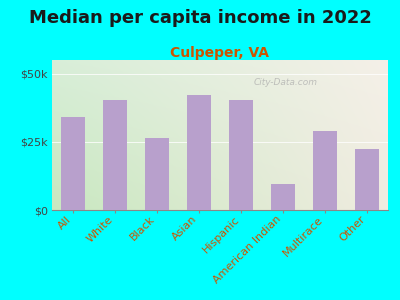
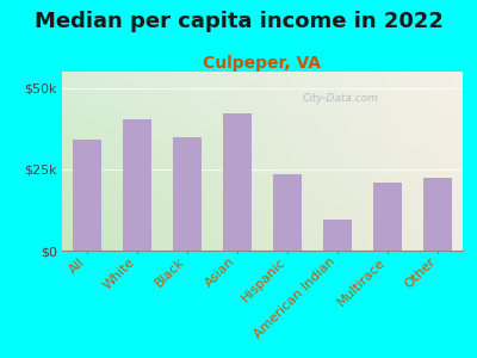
Black: $26.5k -> $35.0k
Hispanic: $40.5k -> $23.5k
Multirace: $29.0k -> $21.0k
